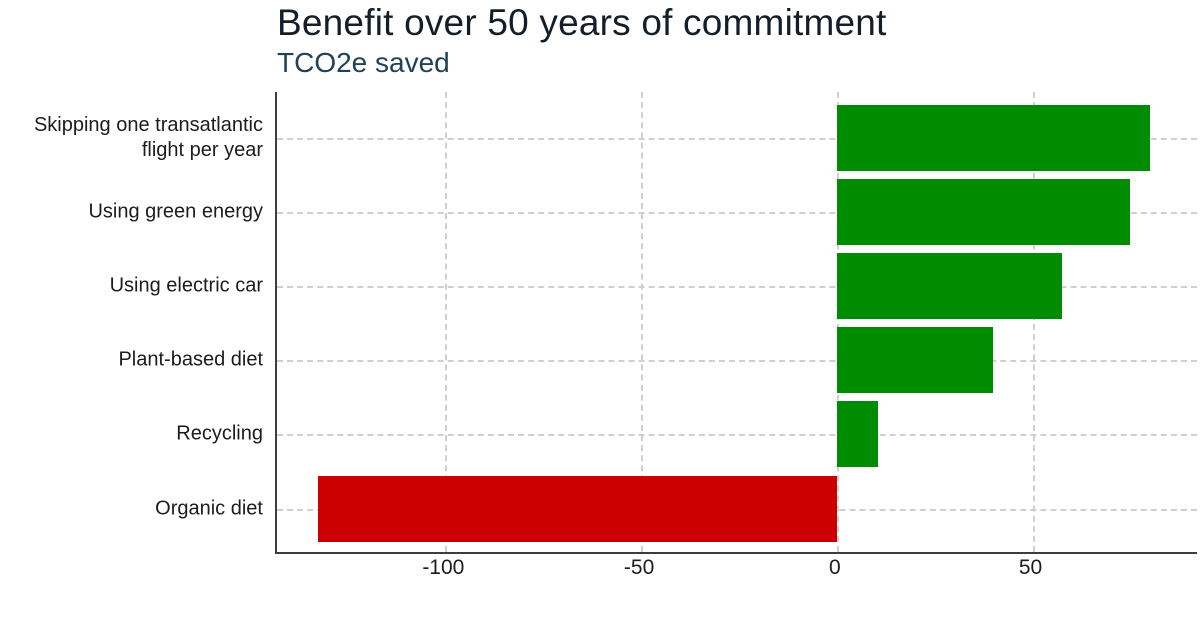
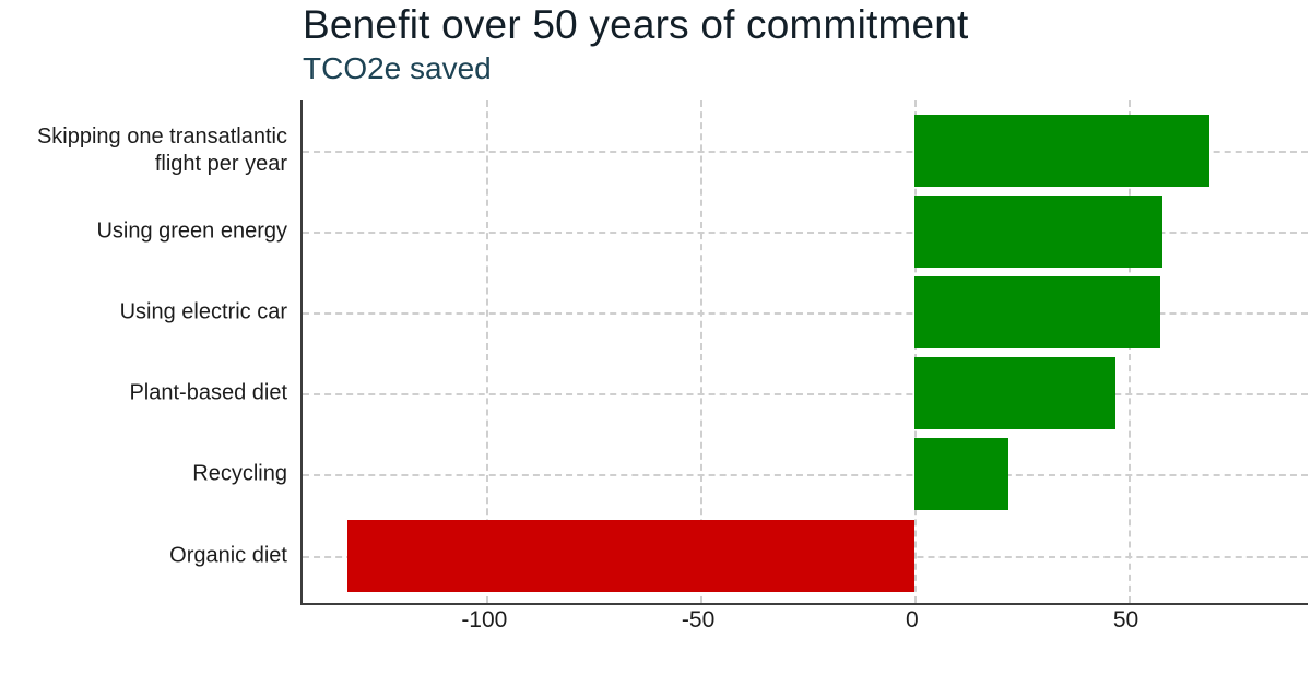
Skipping one transatlantic flight per year: 80 -> 69
Using green energy: 75 -> 58
Plant-based diet: 40 -> 47
Recycling: 10 -> 22
